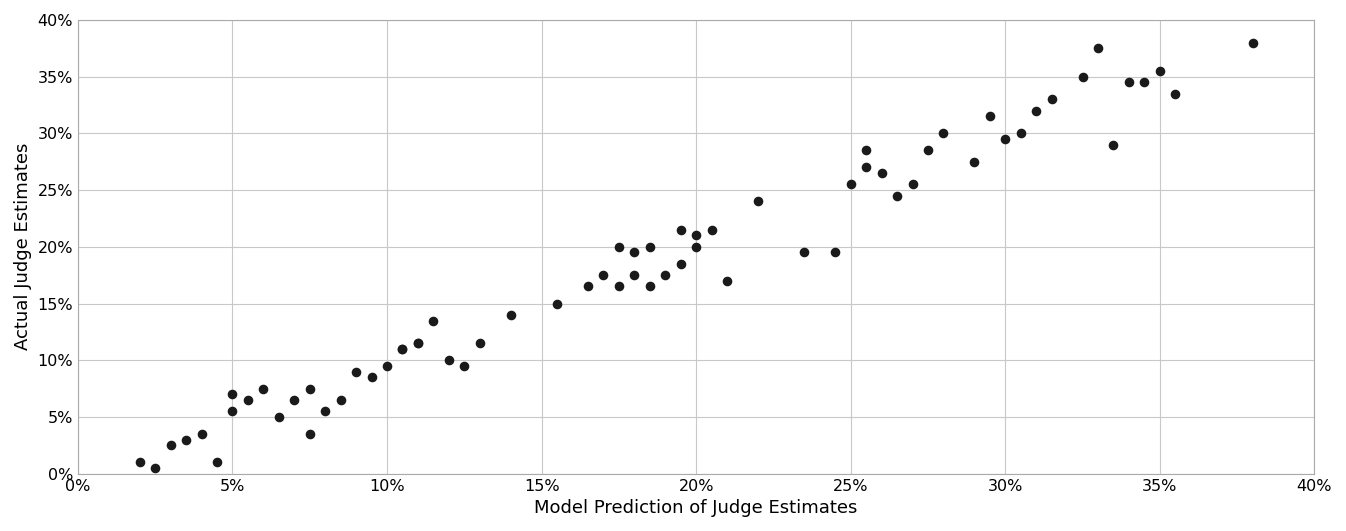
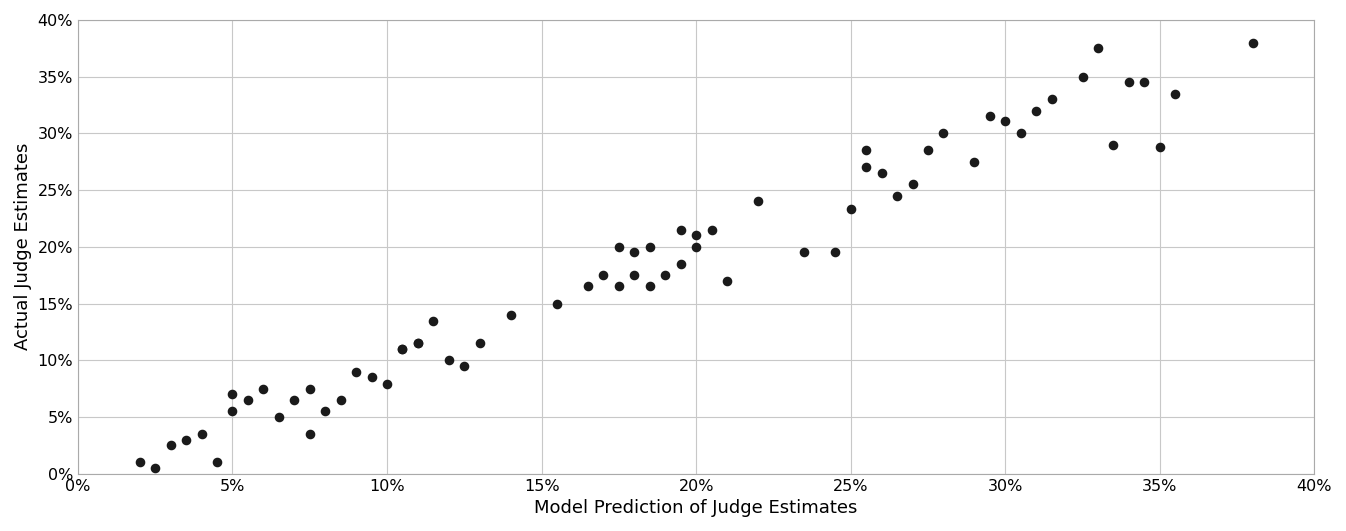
10%: 9.5% -> 7.9%
25%: 25.5% -> 23.3%
30%: 29.5% -> 31.1%
35%: 35.5% -> 28.8%
